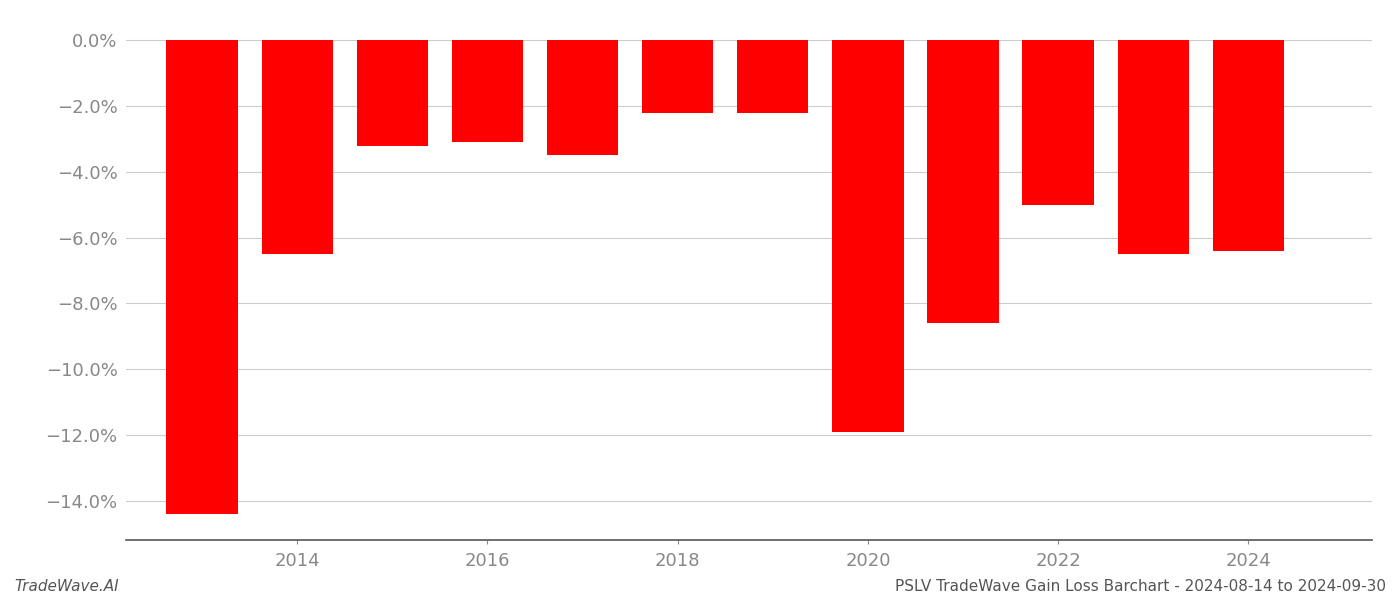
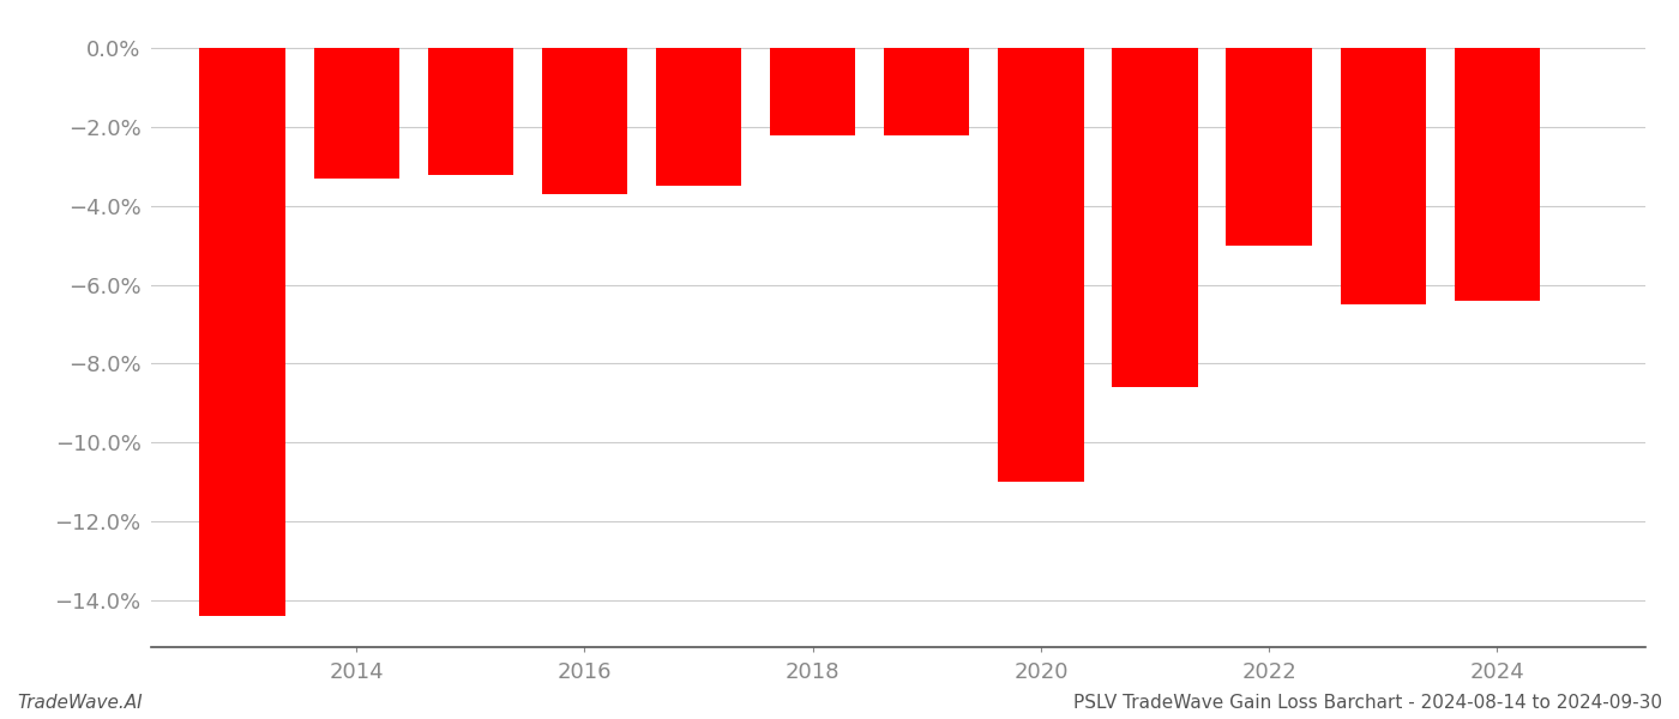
2014: -6.5% -> -3.3%
2016: -3.1% -> -3.7%
2020: -11.9% -> -11.0%
